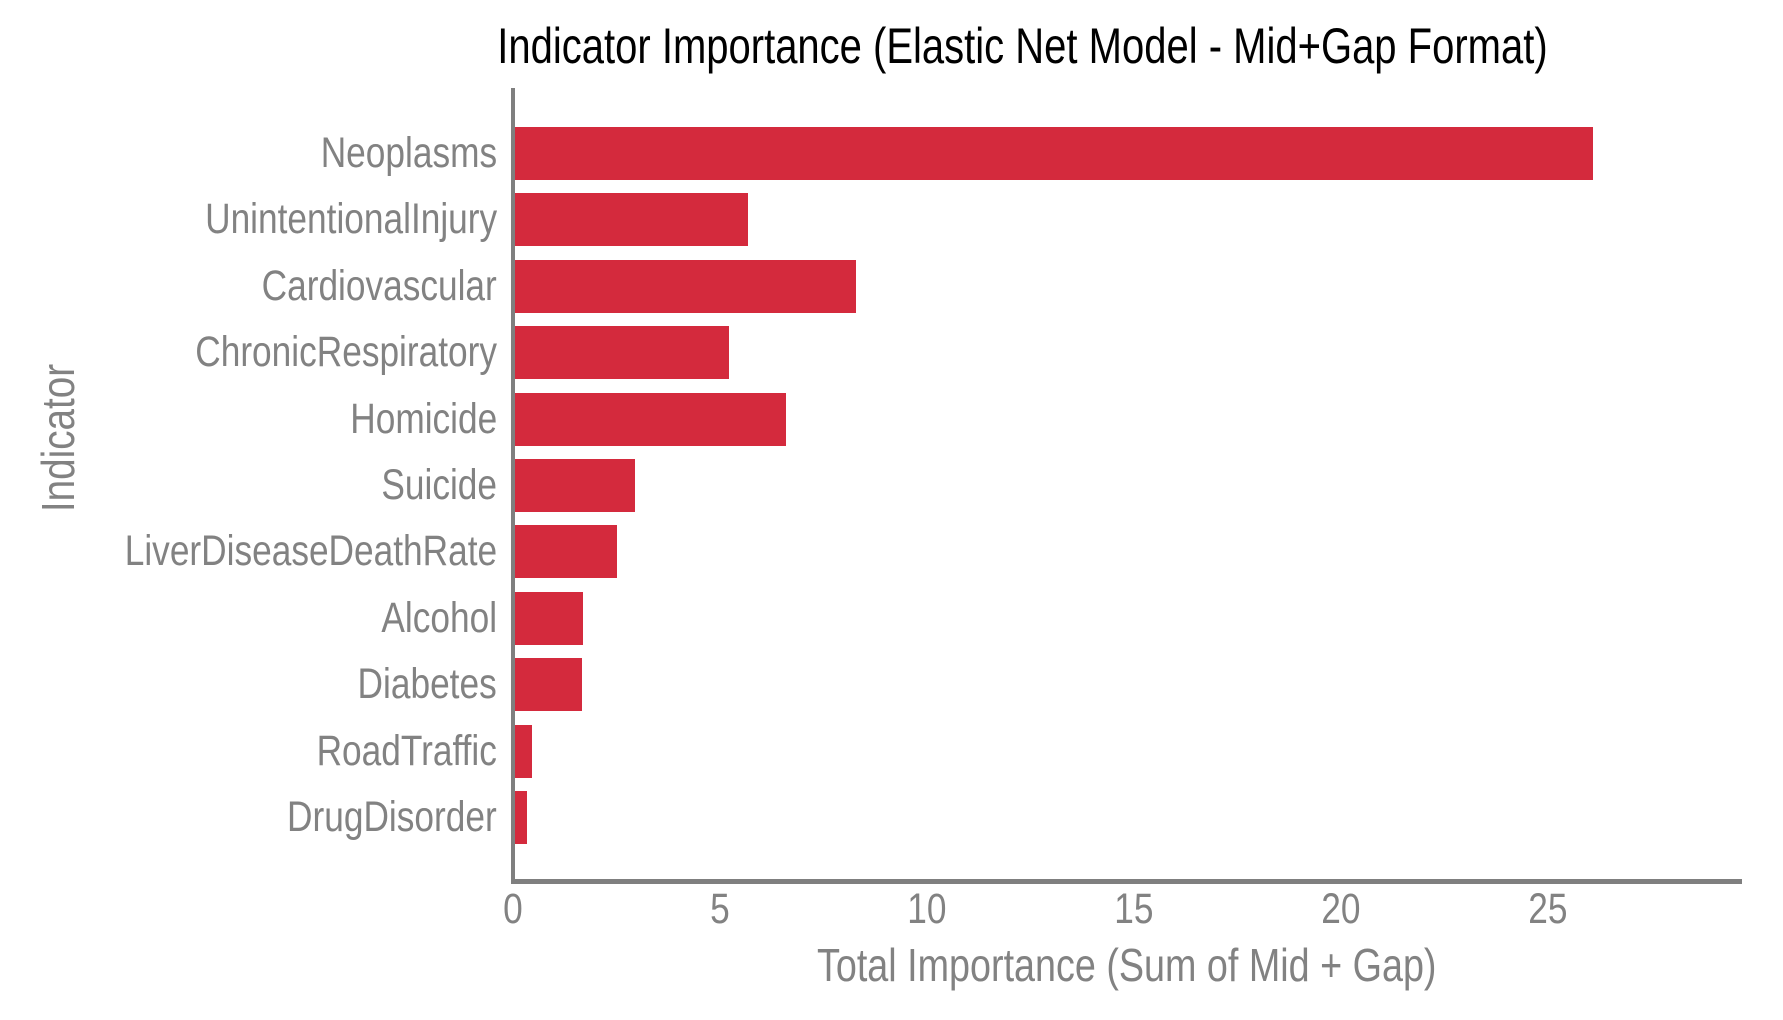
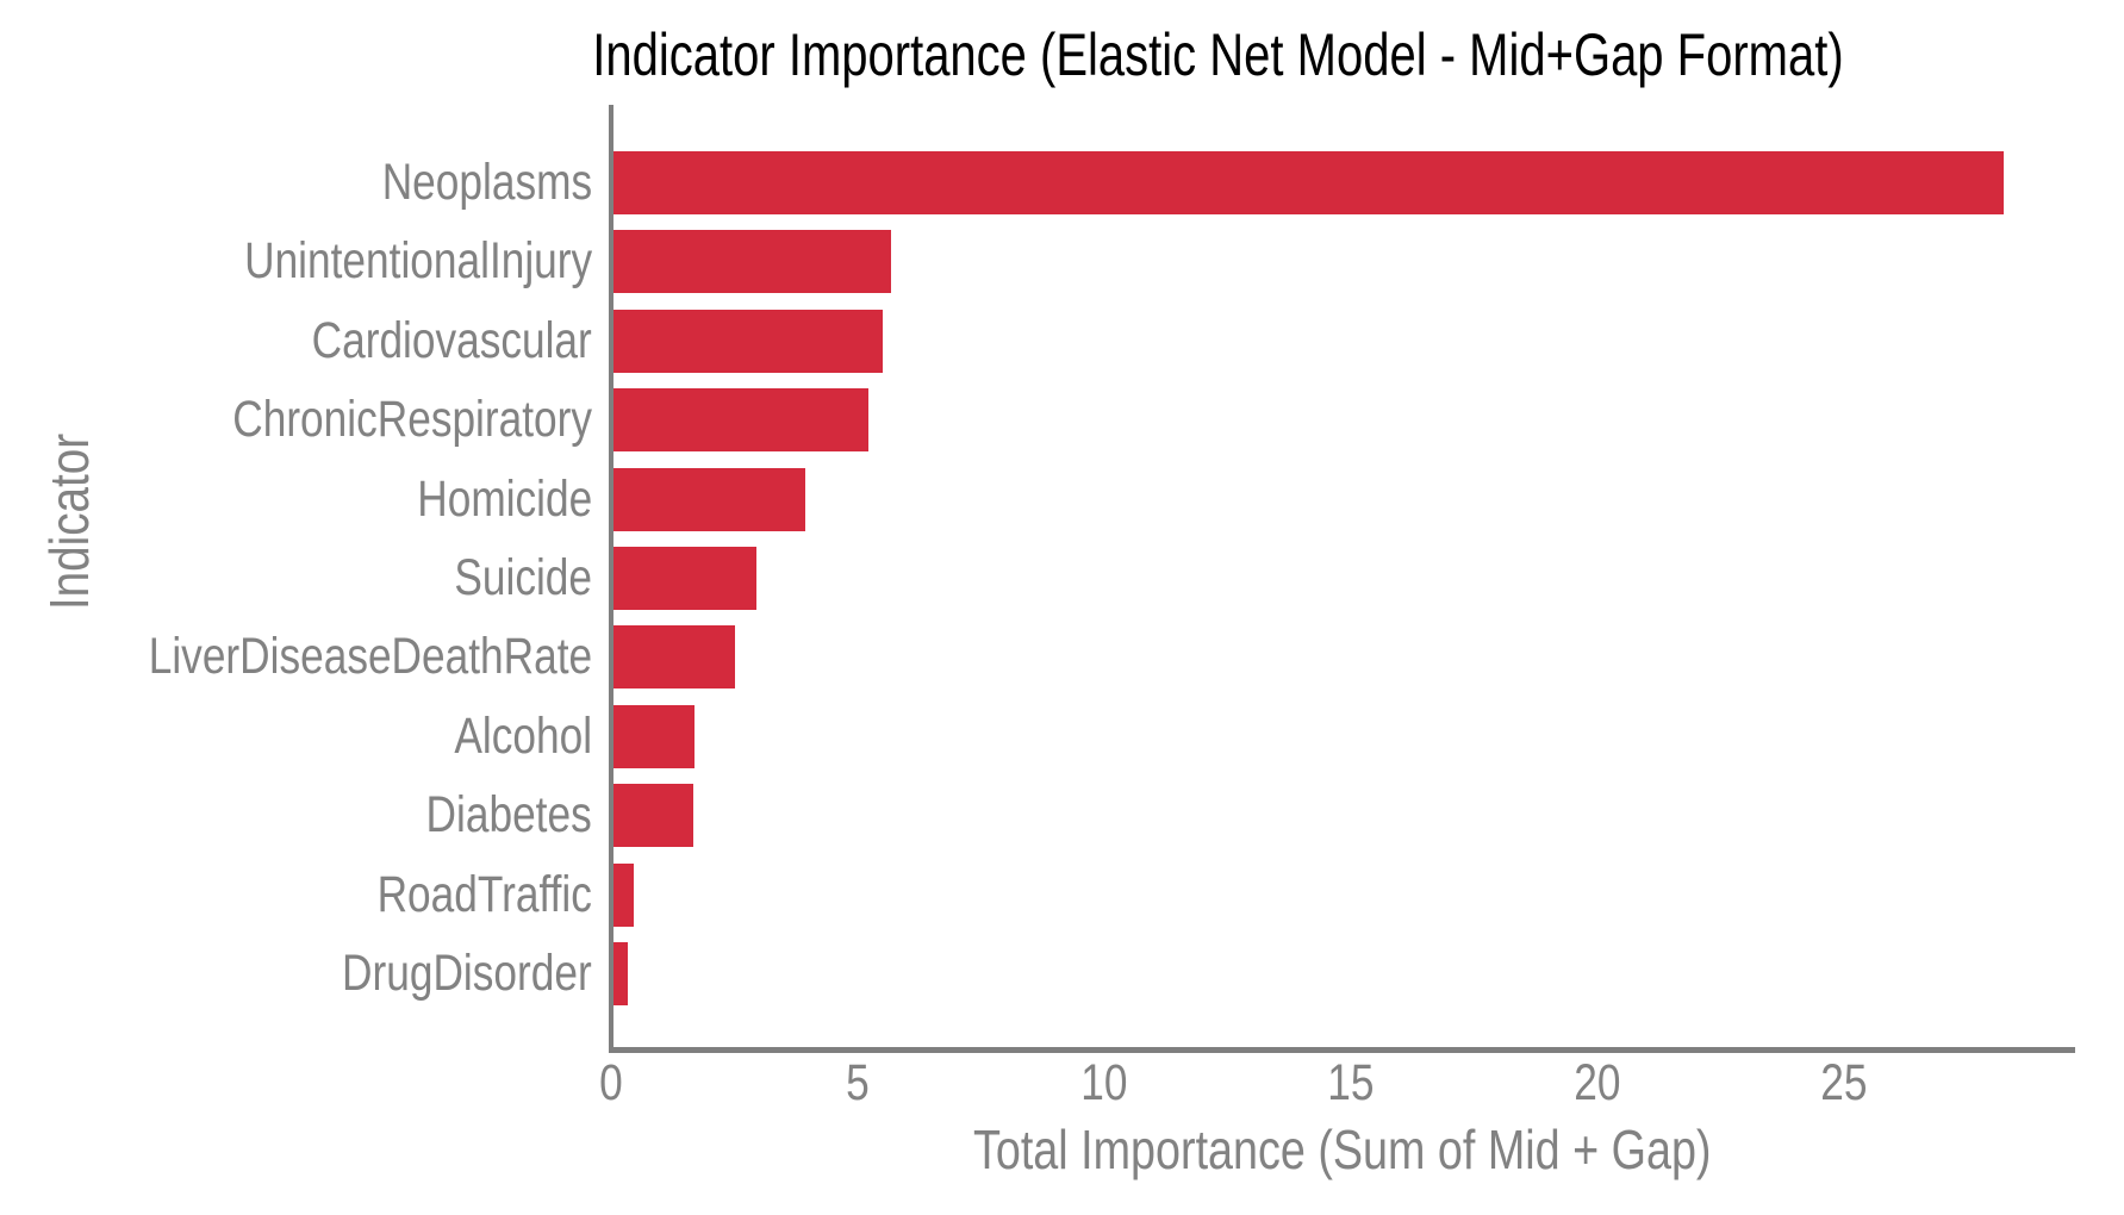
Neoplasms: 26.1 -> 28.3
Cardiovascular: 8.3 -> 5.5
Homicide: 6.6 -> 3.9
